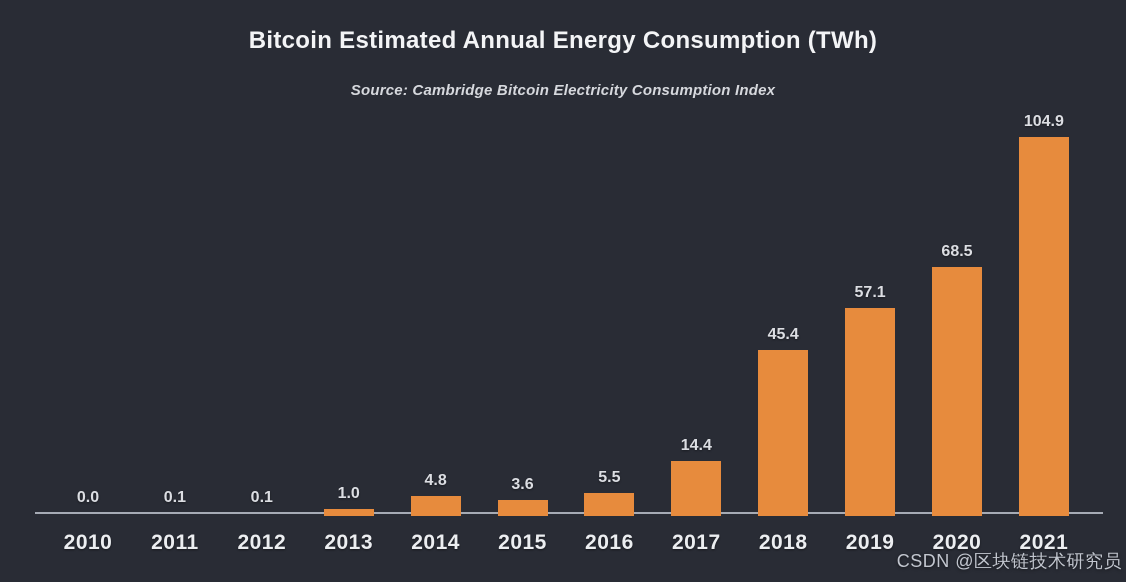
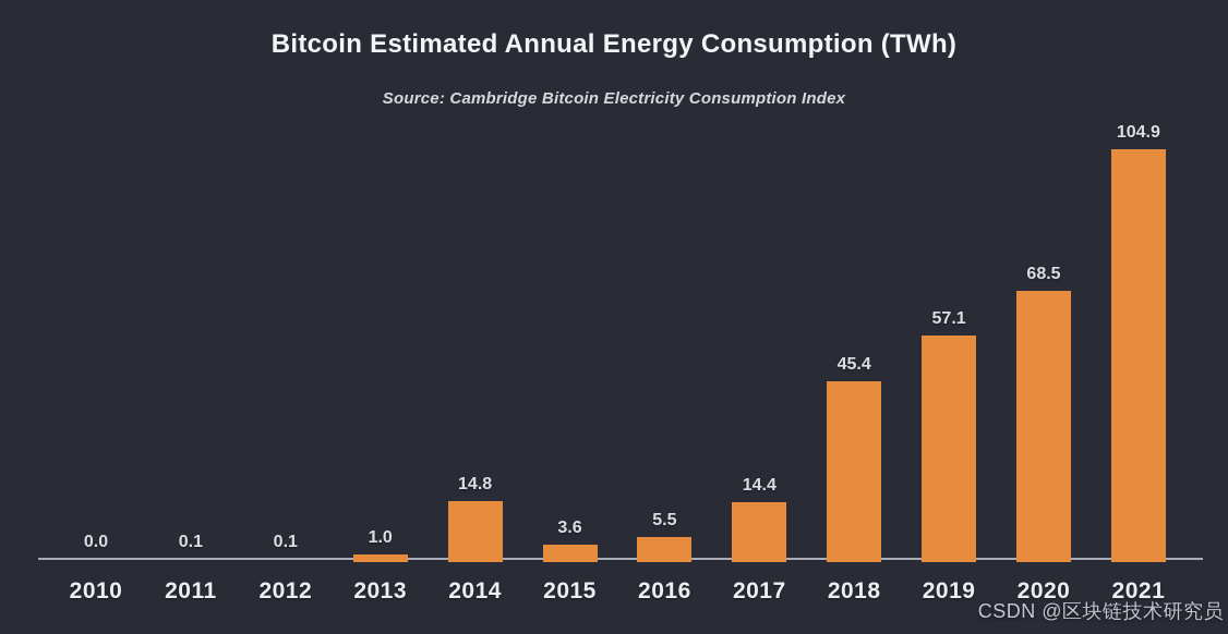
2014: 4.8 -> 14.8
